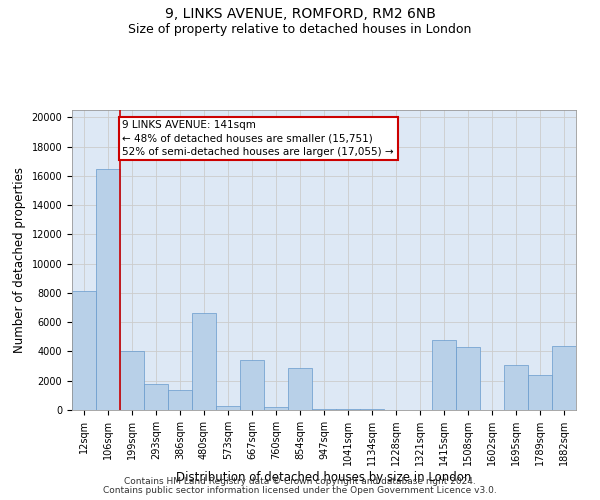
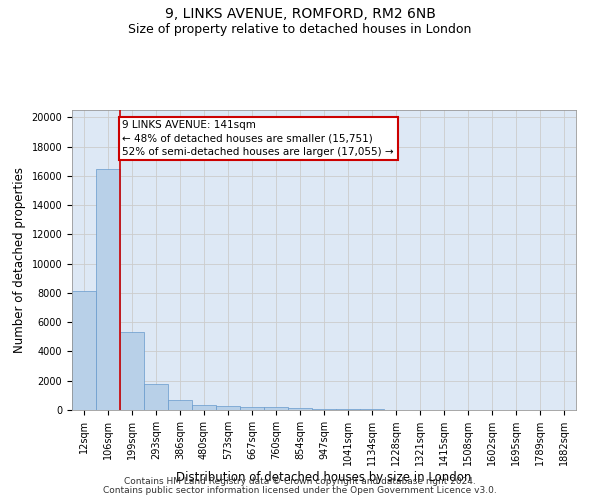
199sqm: 4000 -> 5300
386sqm: 1400 -> 600
480sqm: 6600 -> 400
667sqm: 3400 -> 200
854sqm: 2900 -> 100
1415sqm: 4800 -> 0
1508sqm: 4300 -> 0
1695sqm: 3100 -> 0
1789sqm: 2400 -> 0
1882sqm: 4400 -> 0
